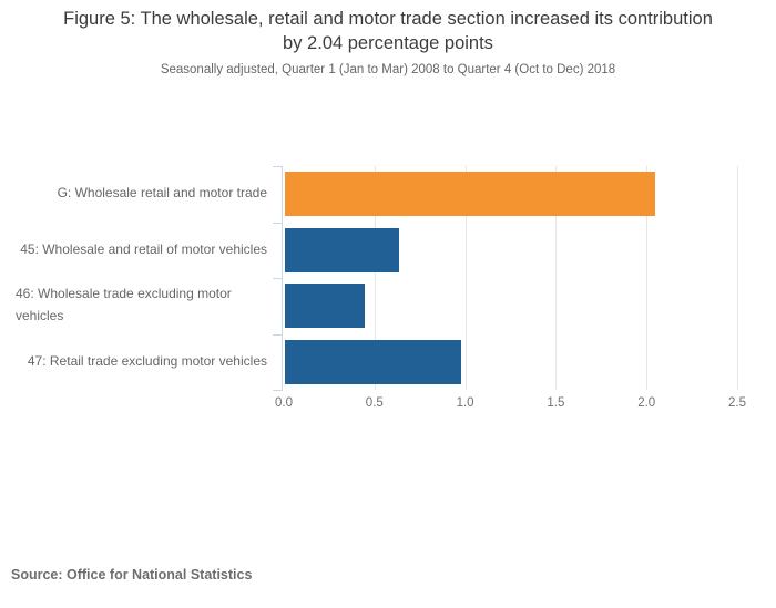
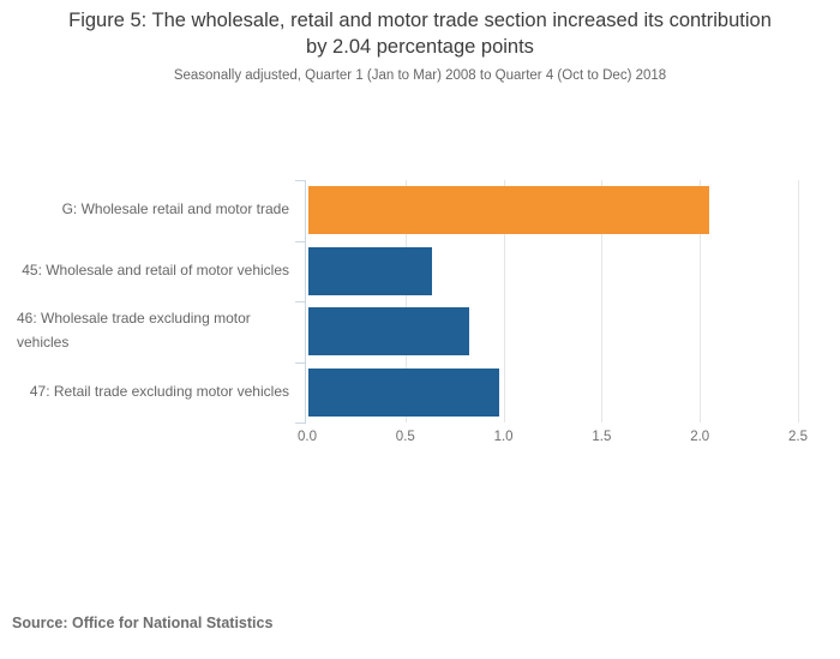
46: Wholesale trade excluding motor vehicles: 0.44 -> 0.82
